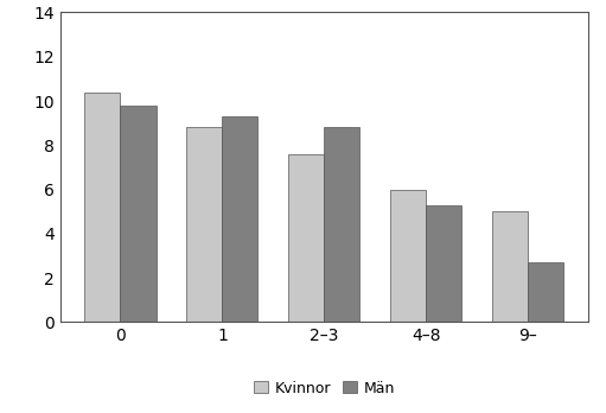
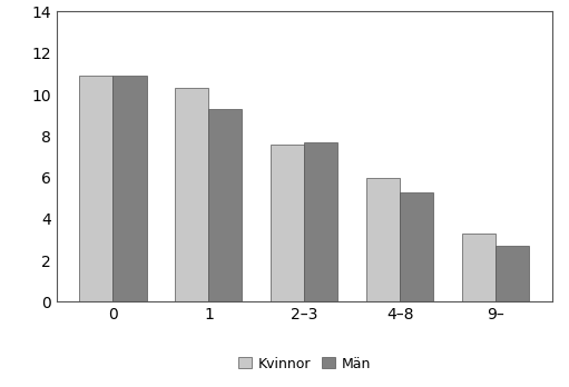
Kvinnor/0: 10.4 -> 10.9
Män/0: 9.8 -> 10.9
Kvinnor/1: 8.8 -> 10.3
Män/2–3: 8.8 -> 7.7
Kvinnor/9–: 5.0 -> 3.3
